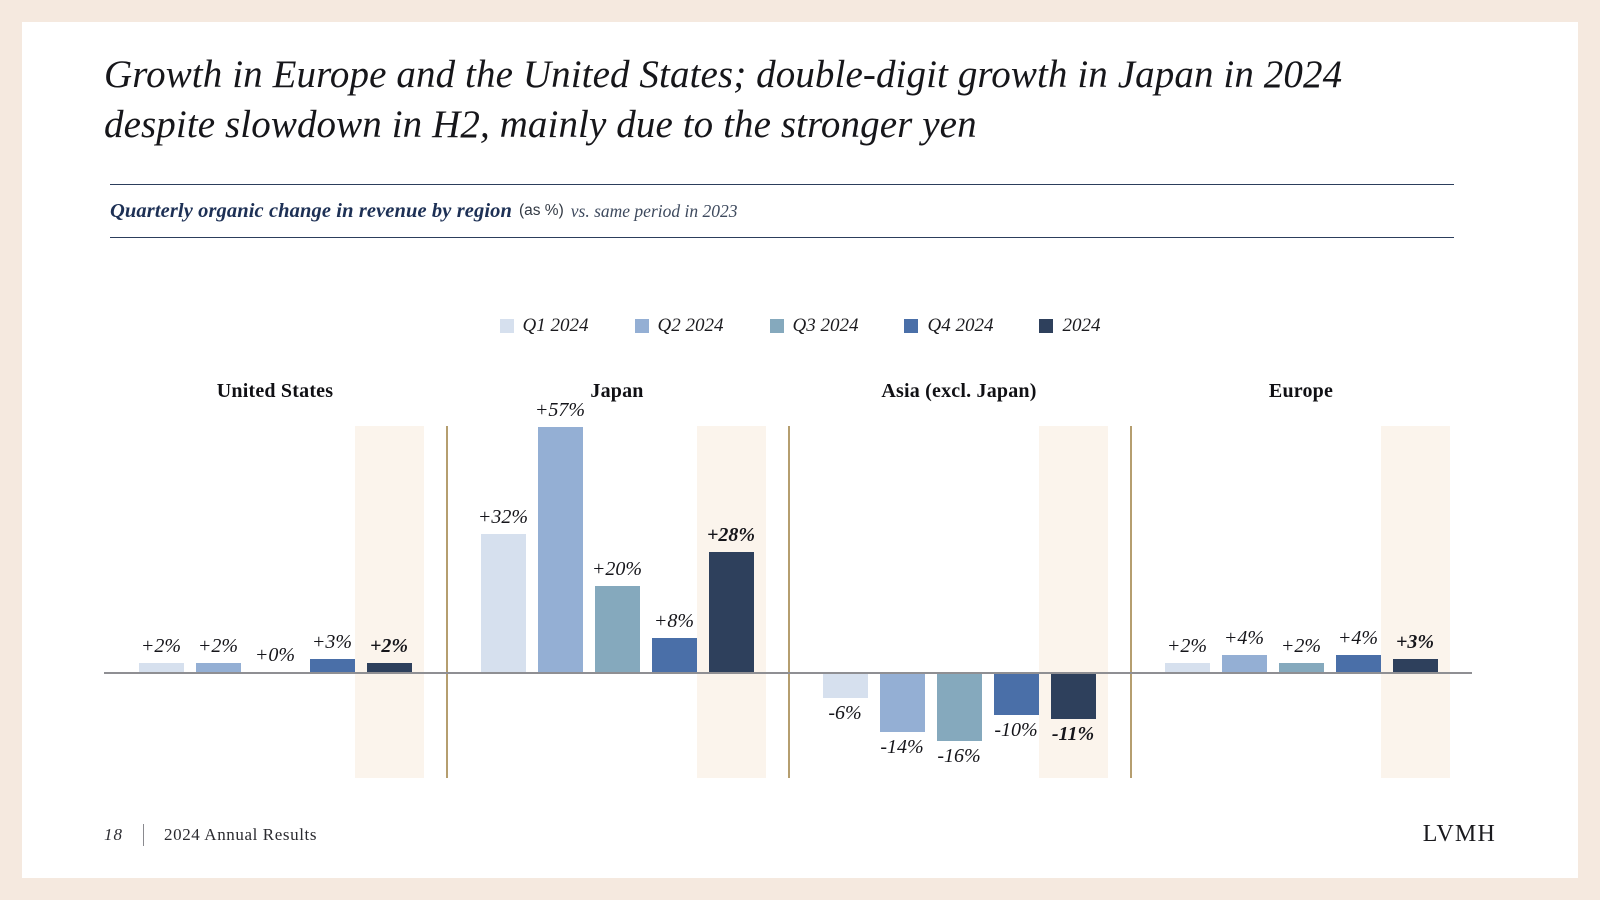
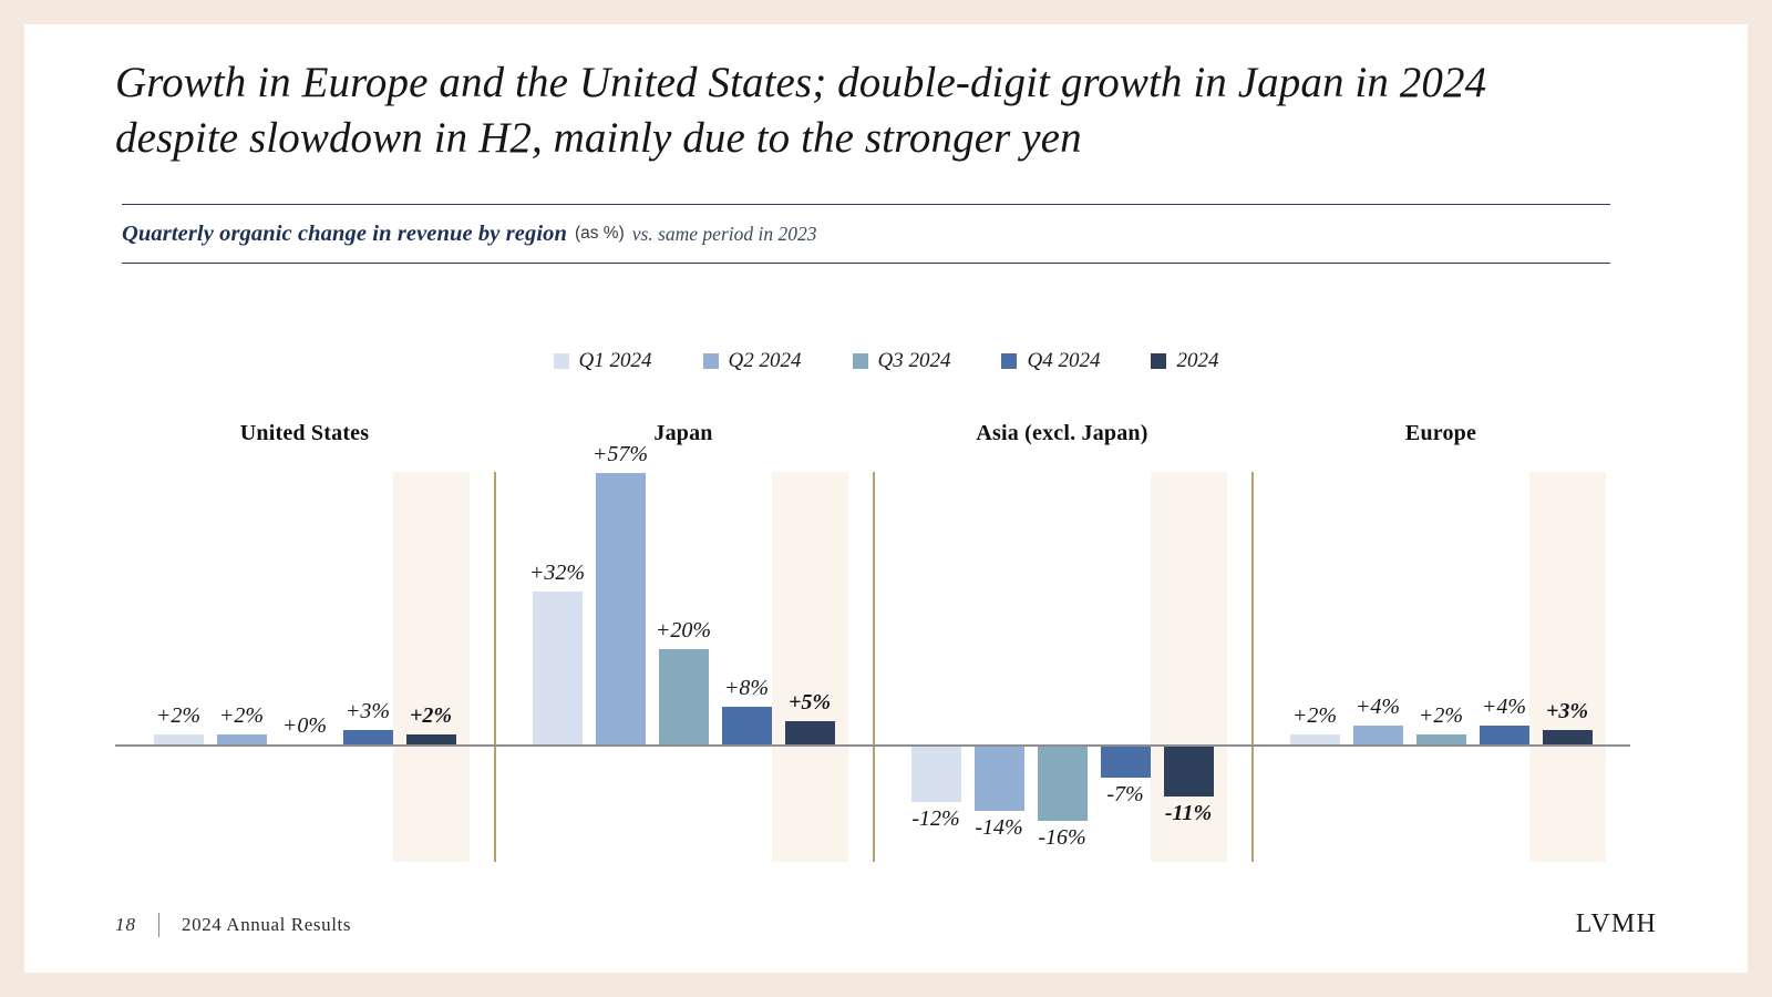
2024/Japan: +28% -> +5%
Q1 2024/Asia (excl. Japan): -6% -> -12%
Q4 2024/Asia (excl. Japan): -10% -> -7%
